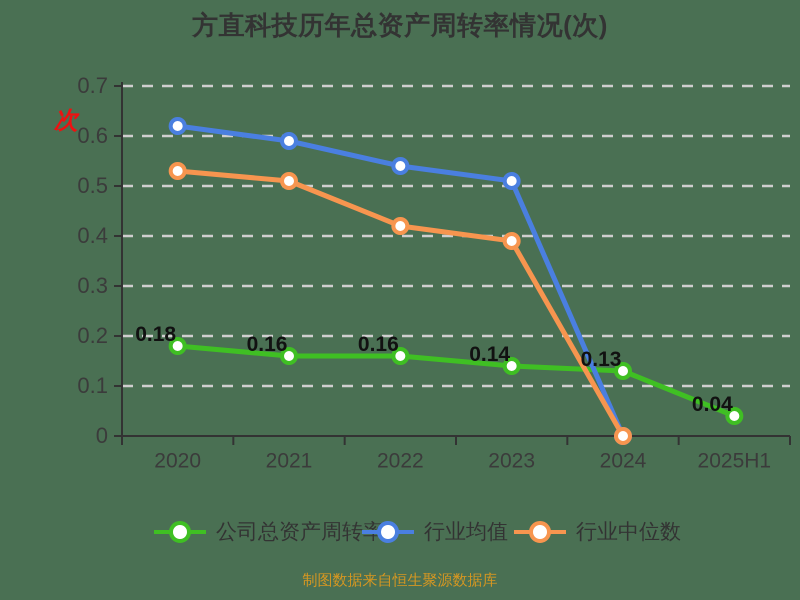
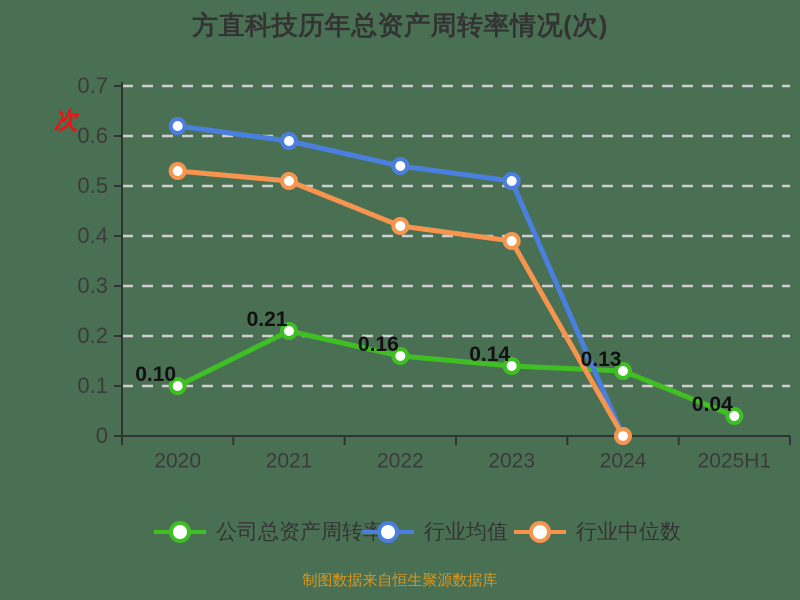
公司总资产周转率/2020: 0.18 -> 0.10
公司总资产周转率/2021: 0.16 -> 0.21
